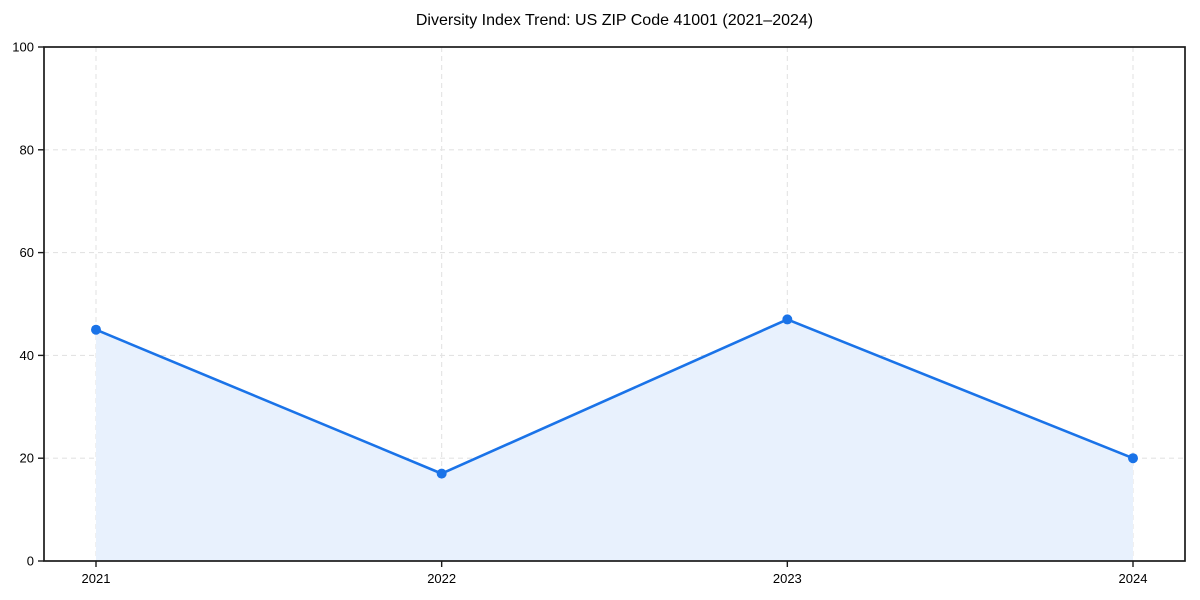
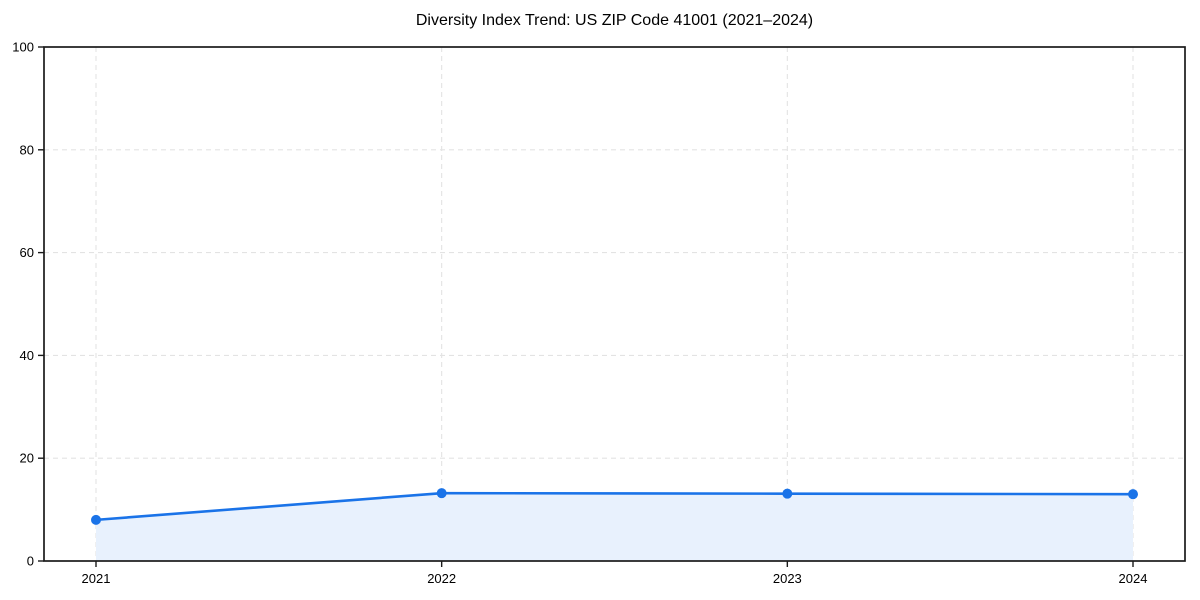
2021: 45 -> 8
2022: 17 -> 13
2023: 47 -> 13
2024: 20 -> 13
